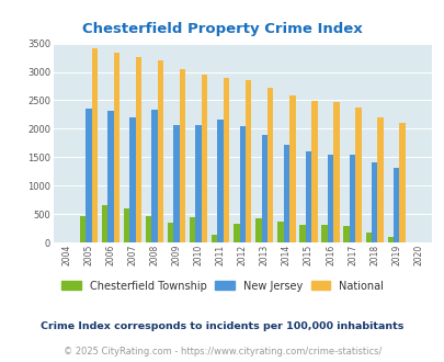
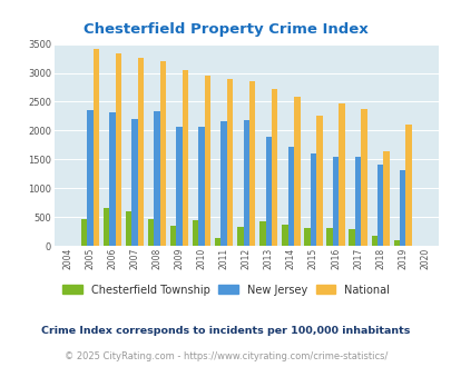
New Jersey/2012: 2050 -> 2180
National/2015: 2490 -> 2260
National/2018: 2200 -> 1640
